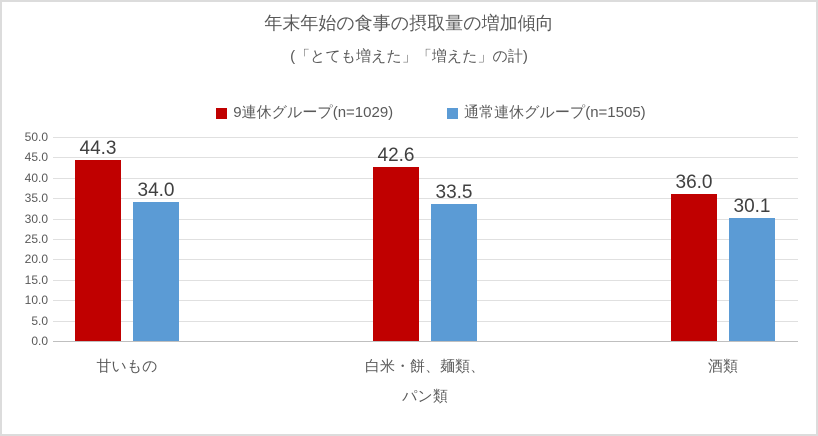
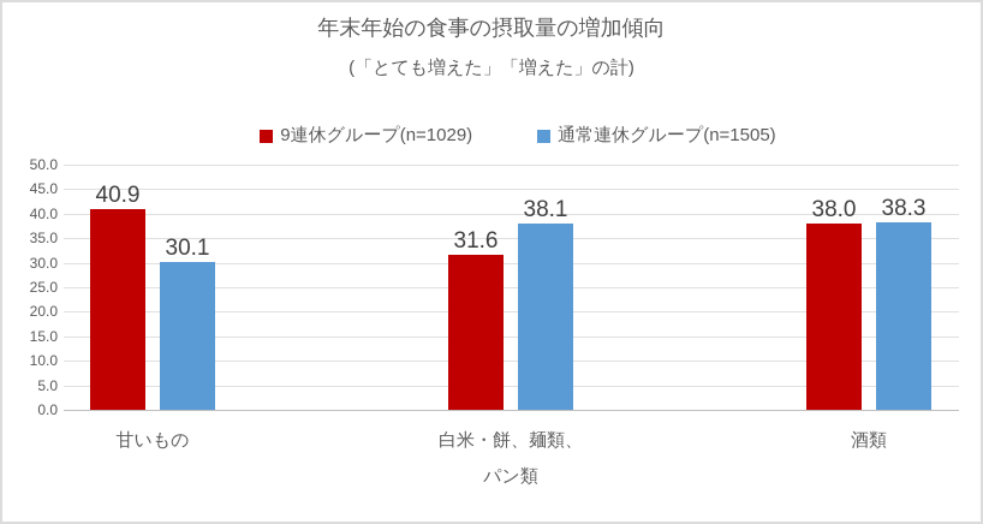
9連休グループ(n=1029)/甘いもの: 44.3 -> 40.9
通常連休グループ(n=1505)/甘いもの: 34.0 -> 30.1
9連休グループ(n=1029)/白米・餅、麺類、 パン類: 42.6 -> 31.6
通常連休グループ(n=1505)/白米・餅、麺類、 パン類: 33.5 -> 38.1
9連休グループ(n=1029)/酒類: 36.0 -> 38.0
通常連休グループ(n=1505)/酒類: 30.1 -> 38.3
